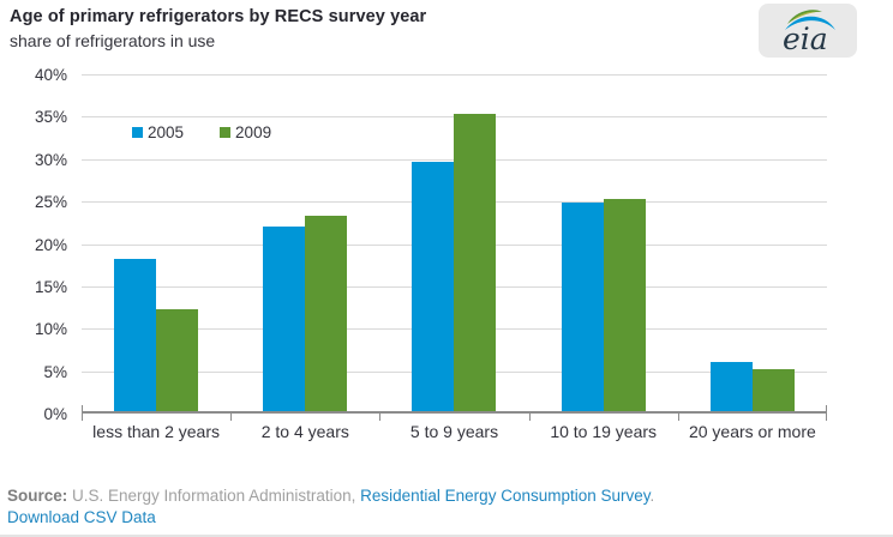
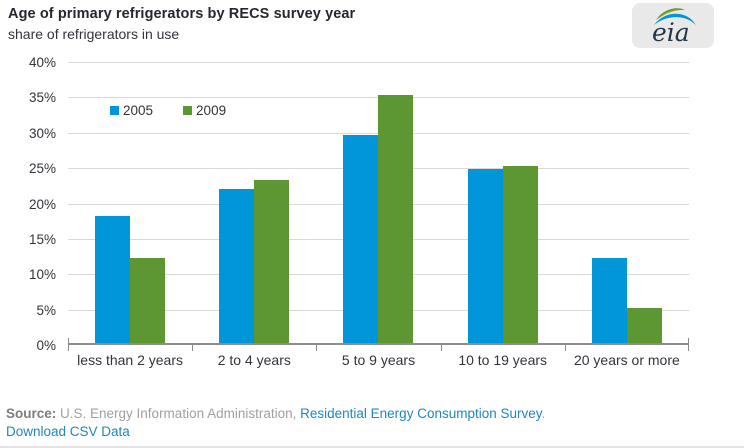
2005/20 years or more: 6% -> 12%
